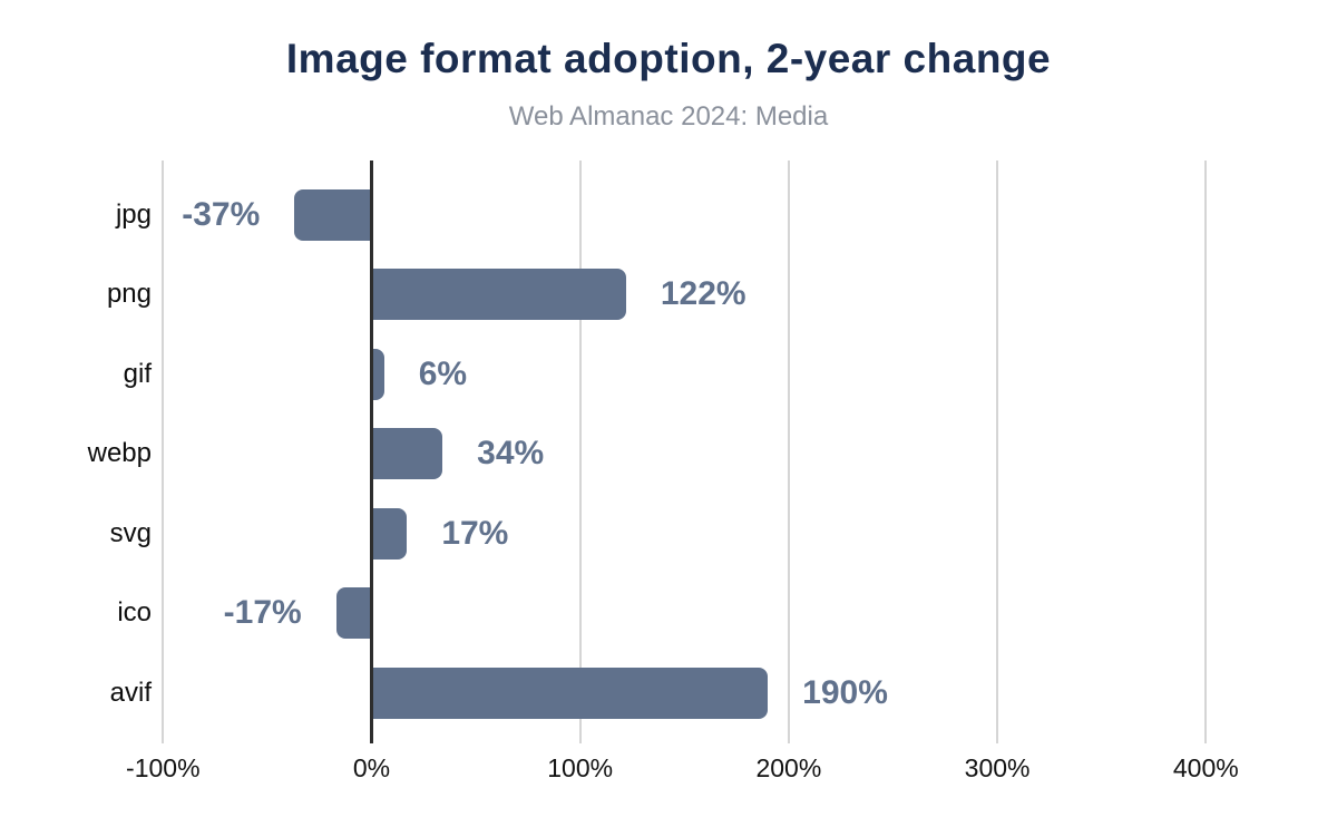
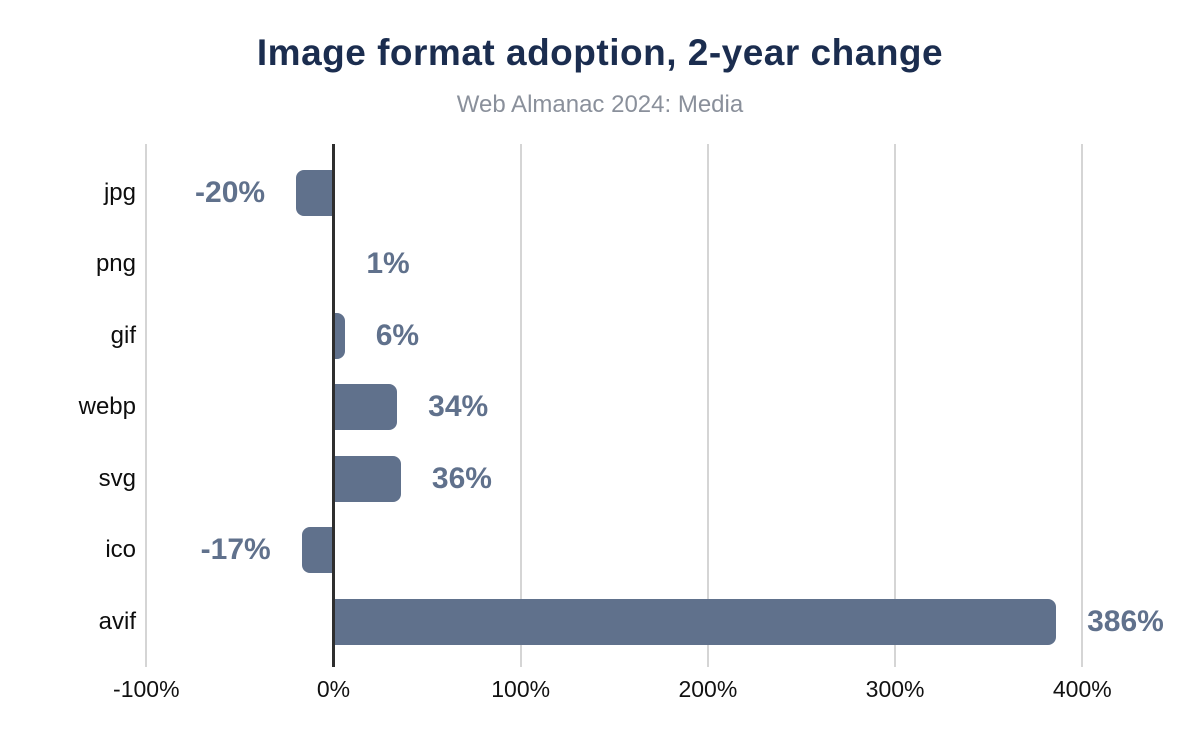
jpg: -37% -> -20%
png: 122% -> 1%
svg: 17% -> 36%
avif: 190% -> 386%
